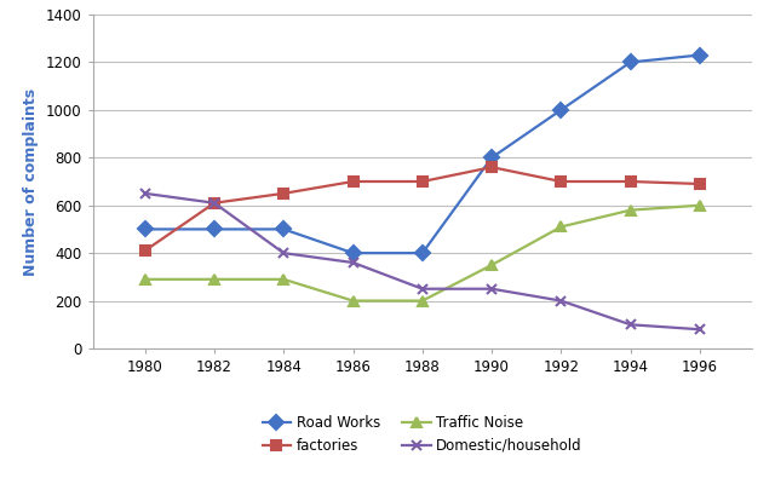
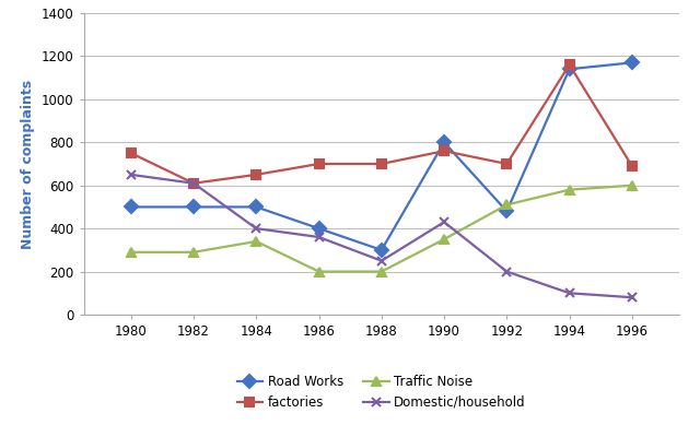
factories/1980: 410 -> 750
Traffic Noise/1984: 290 -> 340
Road Works/1988: 400 -> 300
Domestic/household/1990: 250 -> 430
Road Works/1992: 1000 -> 480
Road Works/1994: 1200 -> 1140
factories/1994: 700 -> 1160
Road Works/1996: 1230 -> 1170
